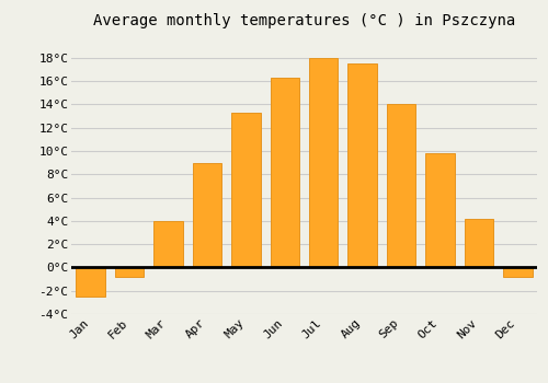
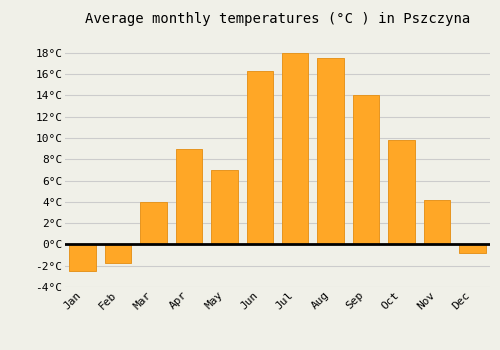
Feb: -0.8°C -> -1.7°C
May: 13.3°C -> 7.0°C
